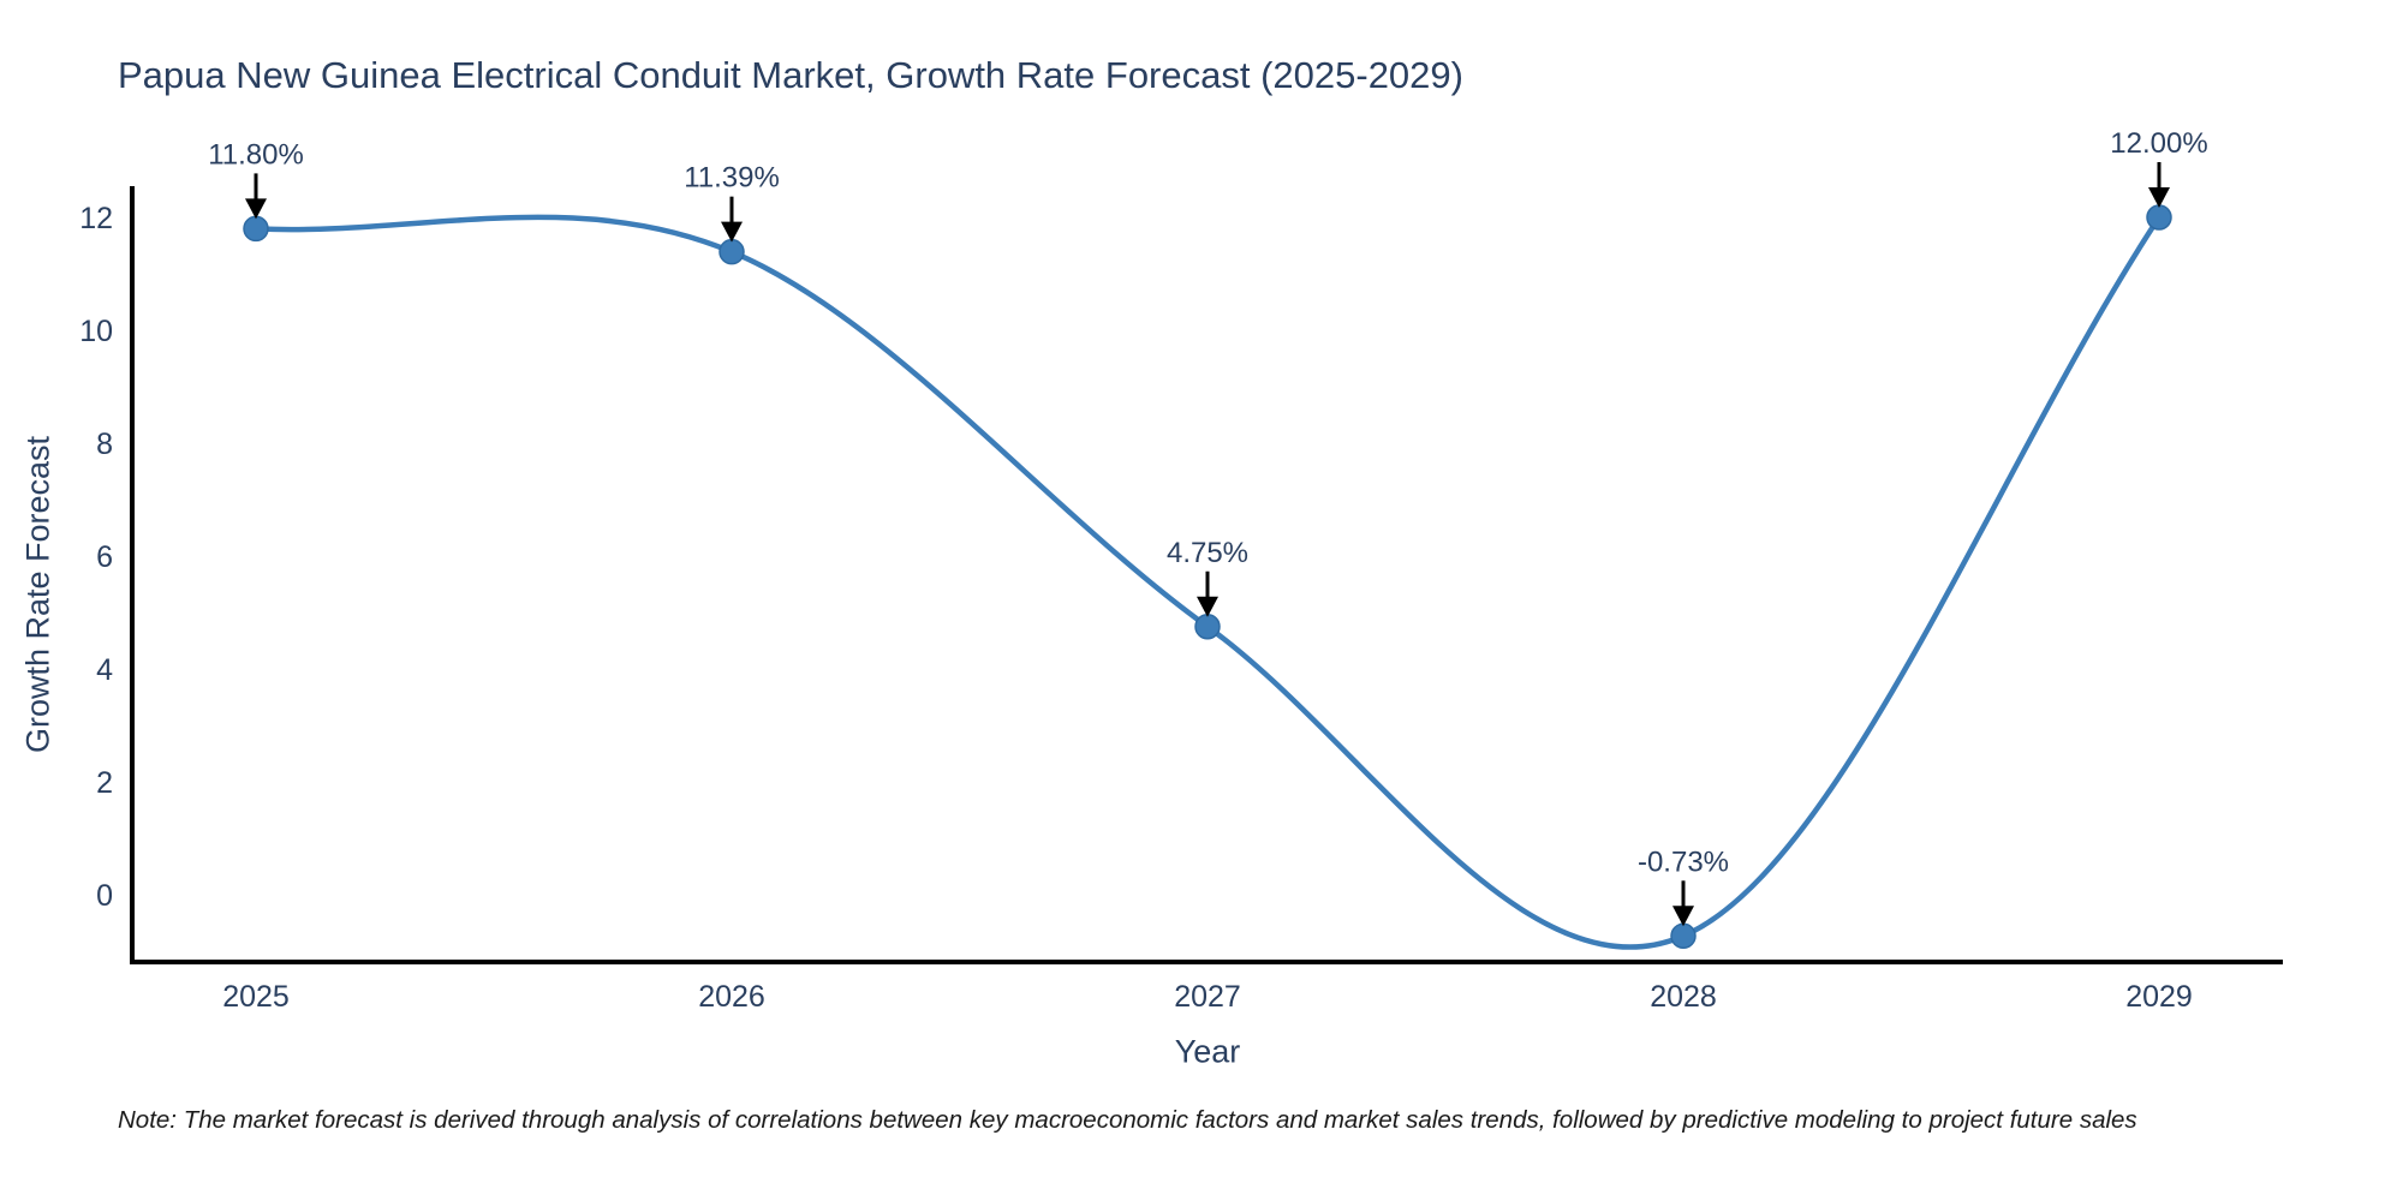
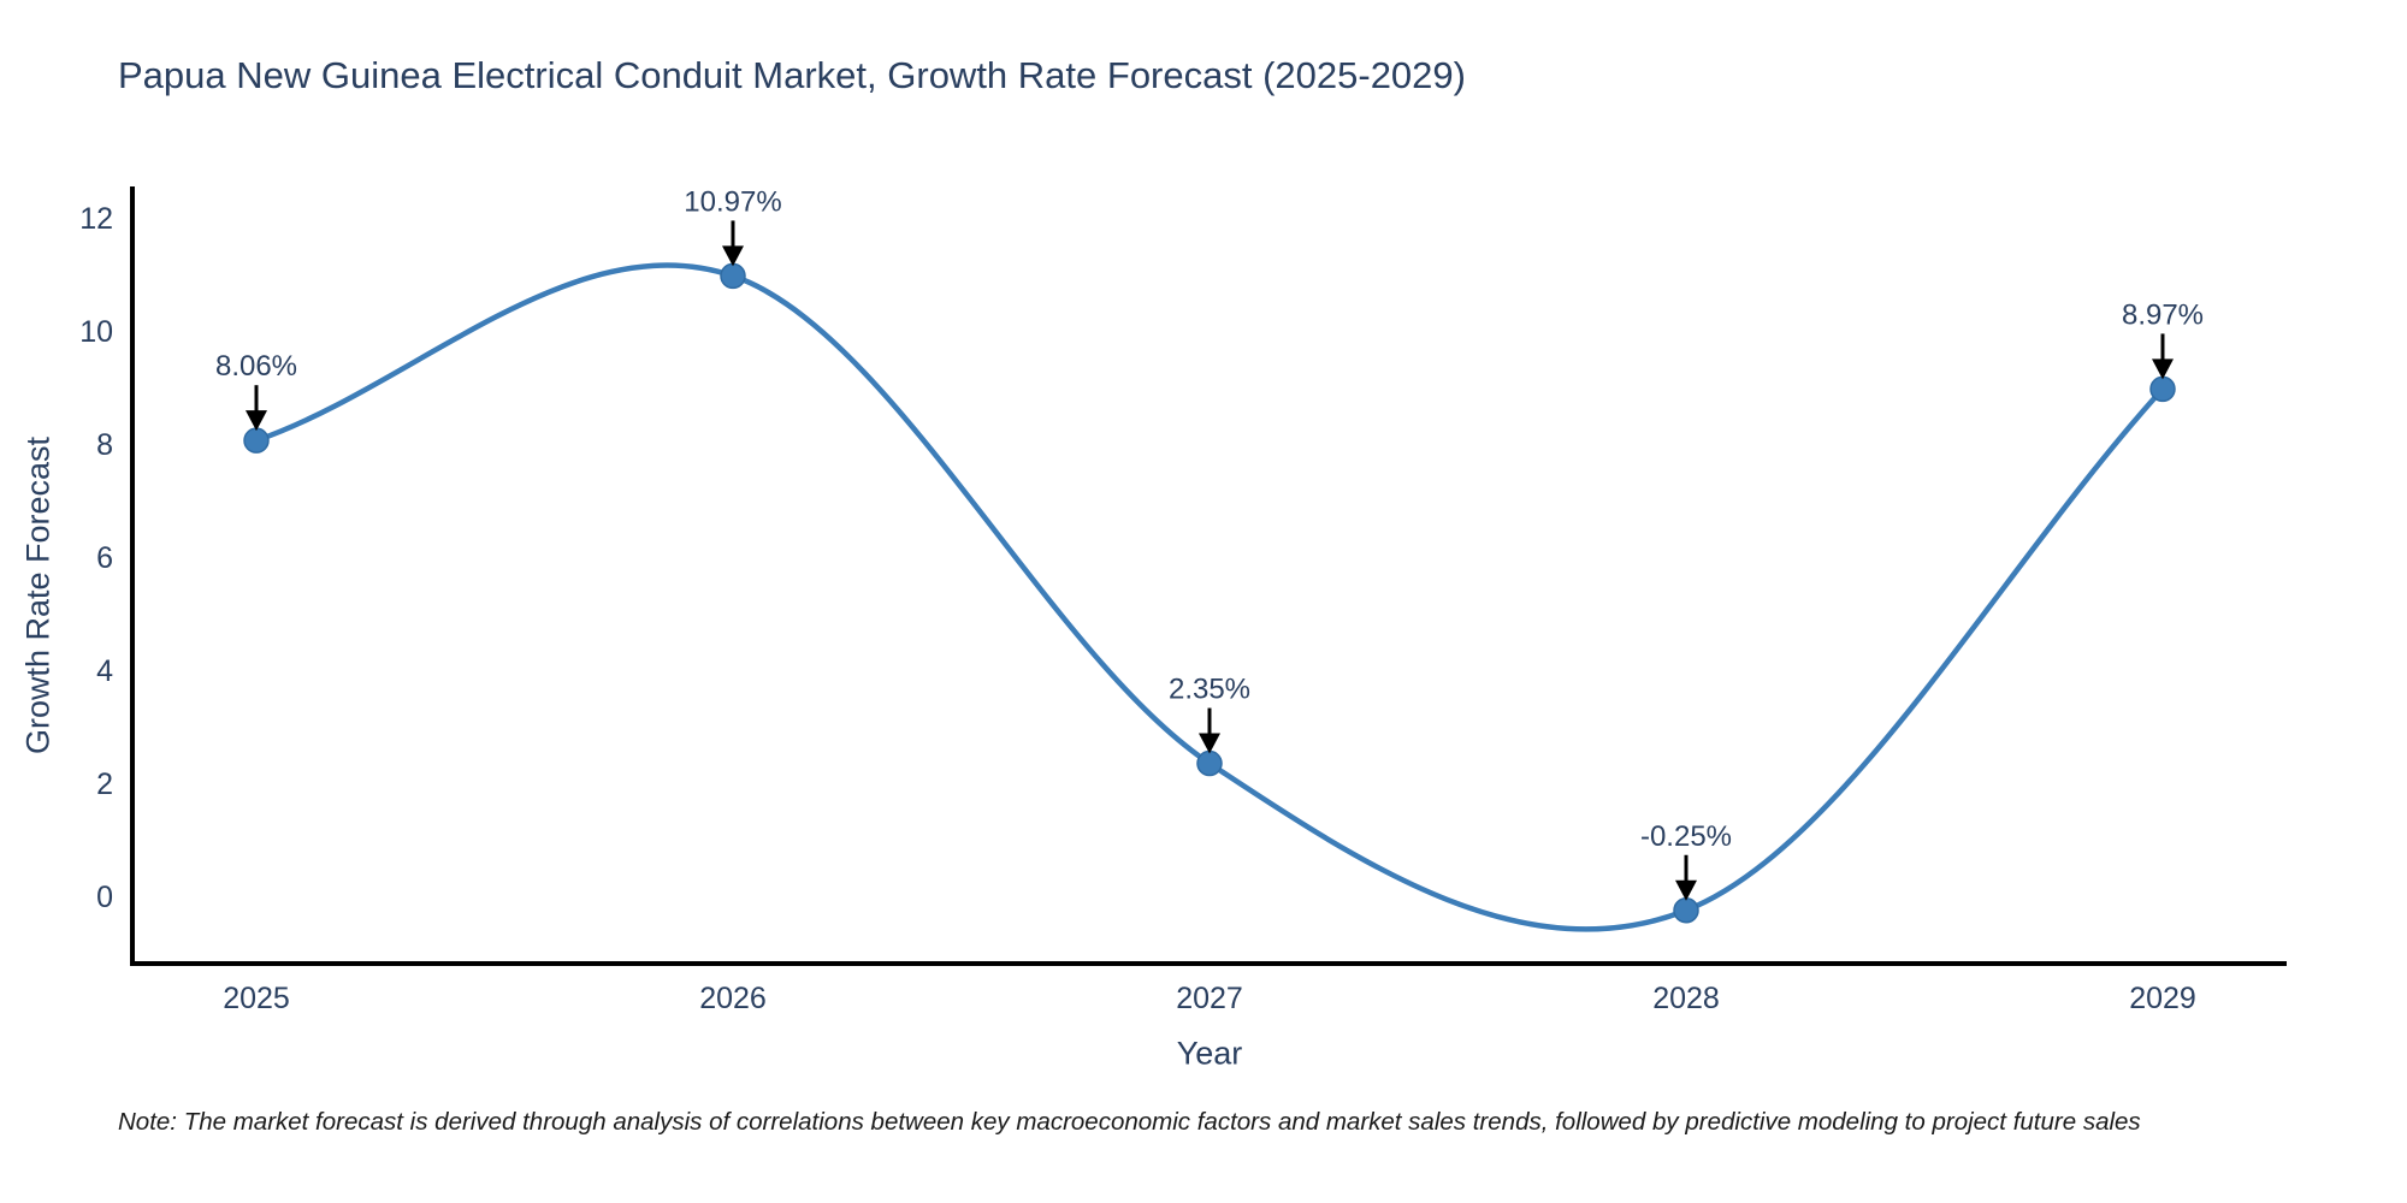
2025: 11.80% -> 8.06%
2026: 11.39% -> 10.97%
2027: 4.75% -> 2.35%
2028: -0.73% -> -0.25%
2029: 12.00% -> 8.97%
